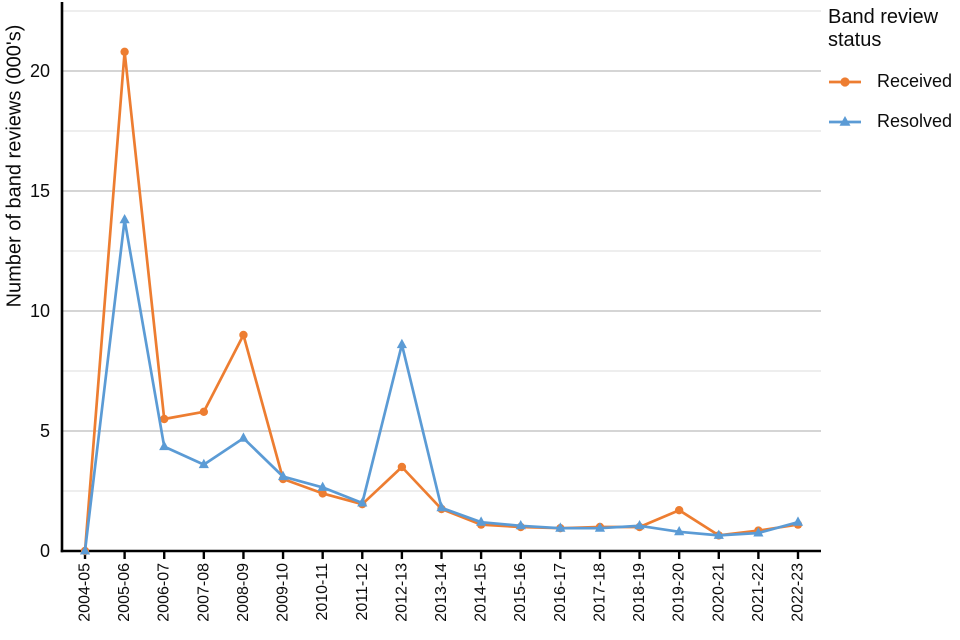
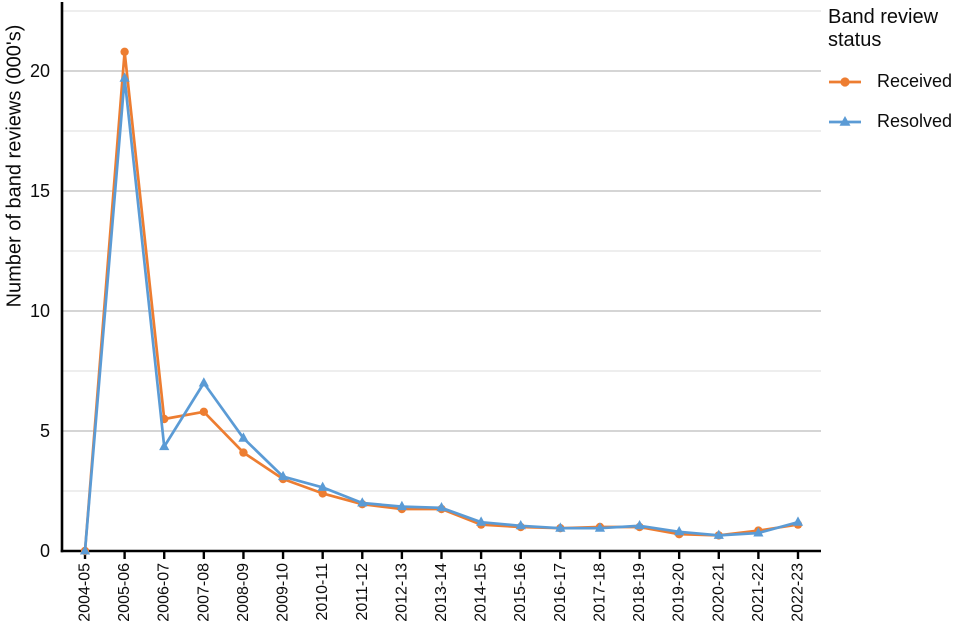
Resolved/2005-06: 13.8 -> 19.7
Resolved/2007-08: 3.6 -> 7.0
Received/2008-09: 9.0 -> 4.1
Received/2012-13: 3.5 -> 1.8
Resolved/2012-13: 8.6 -> 1.9
Received/2019-20: 1.7 -> 0.7
